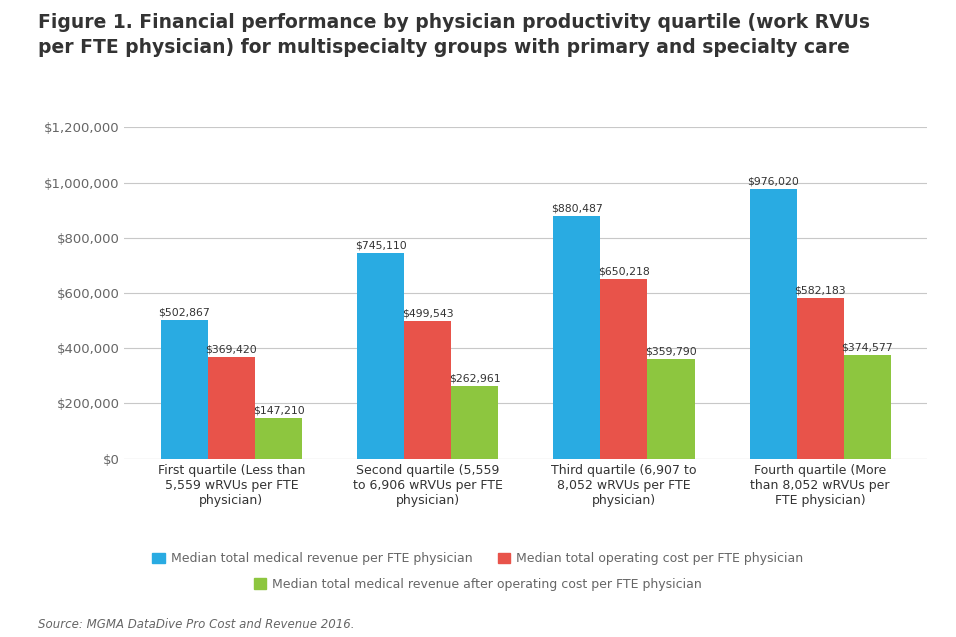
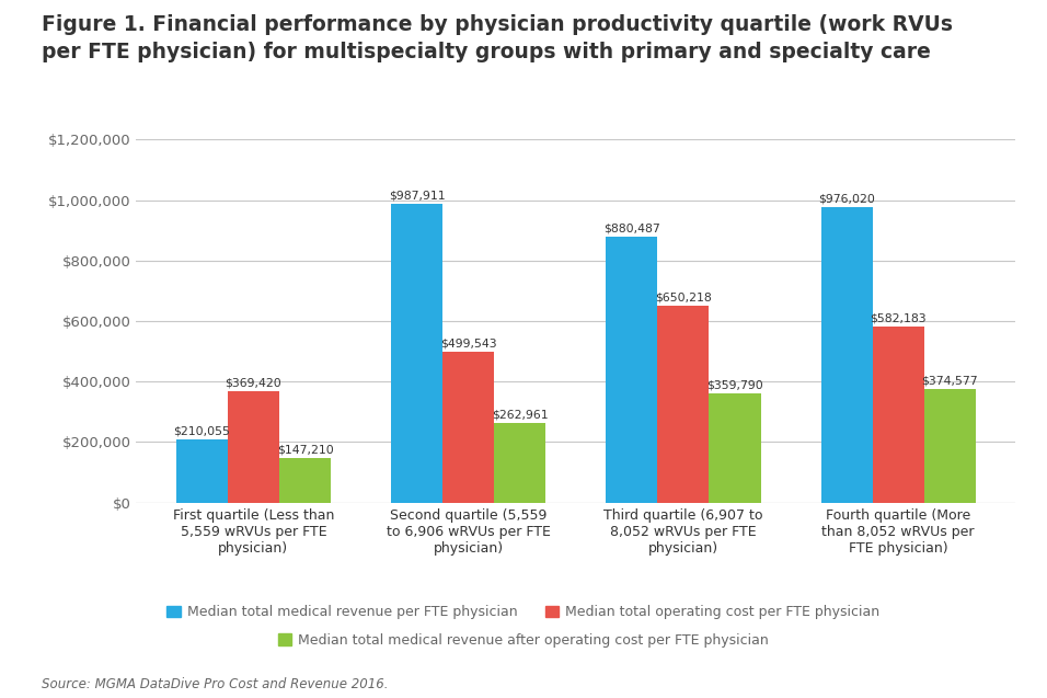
Median total medical revenue per FTE physician/First quartile (Less than 5,559 wRVUs per FTE physician): $502,867 -> $210,055
Median total medical revenue per FTE physician/Second quartile (5,559 to 6,906 wRVUs per FTE physician): $745,110 -> $987,911
